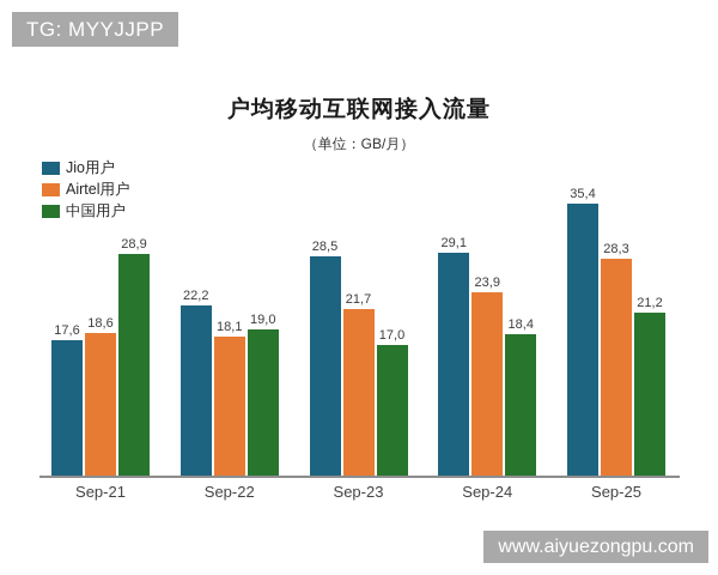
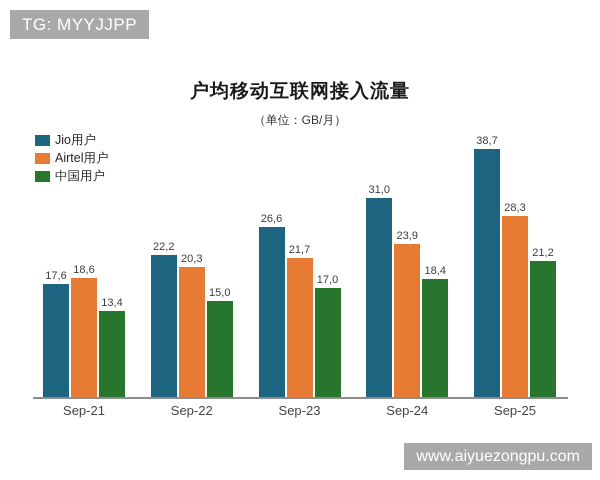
中国用户/Sep-21: 28,9 -> 13,4
Airtel用户/Sep-22: 18,1 -> 20,3
中国用户/Sep-22: 19,0 -> 15,0
Jio用户/Sep-23: 28,5 -> 26,6
Jio用户/Sep-24: 29,1 -> 31,0
Jio用户/Sep-25: 35,4 -> 38,7
